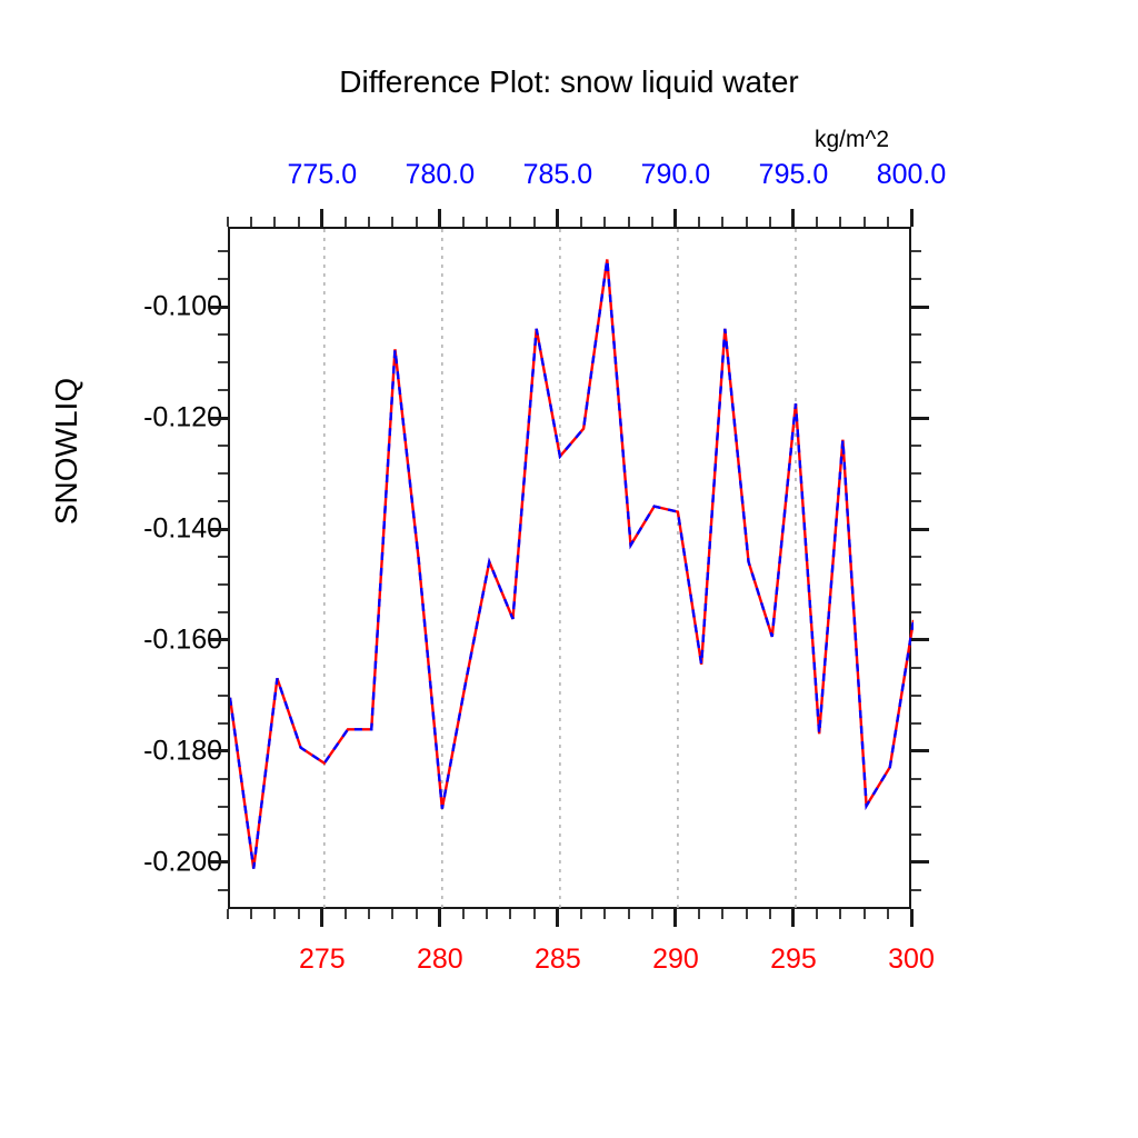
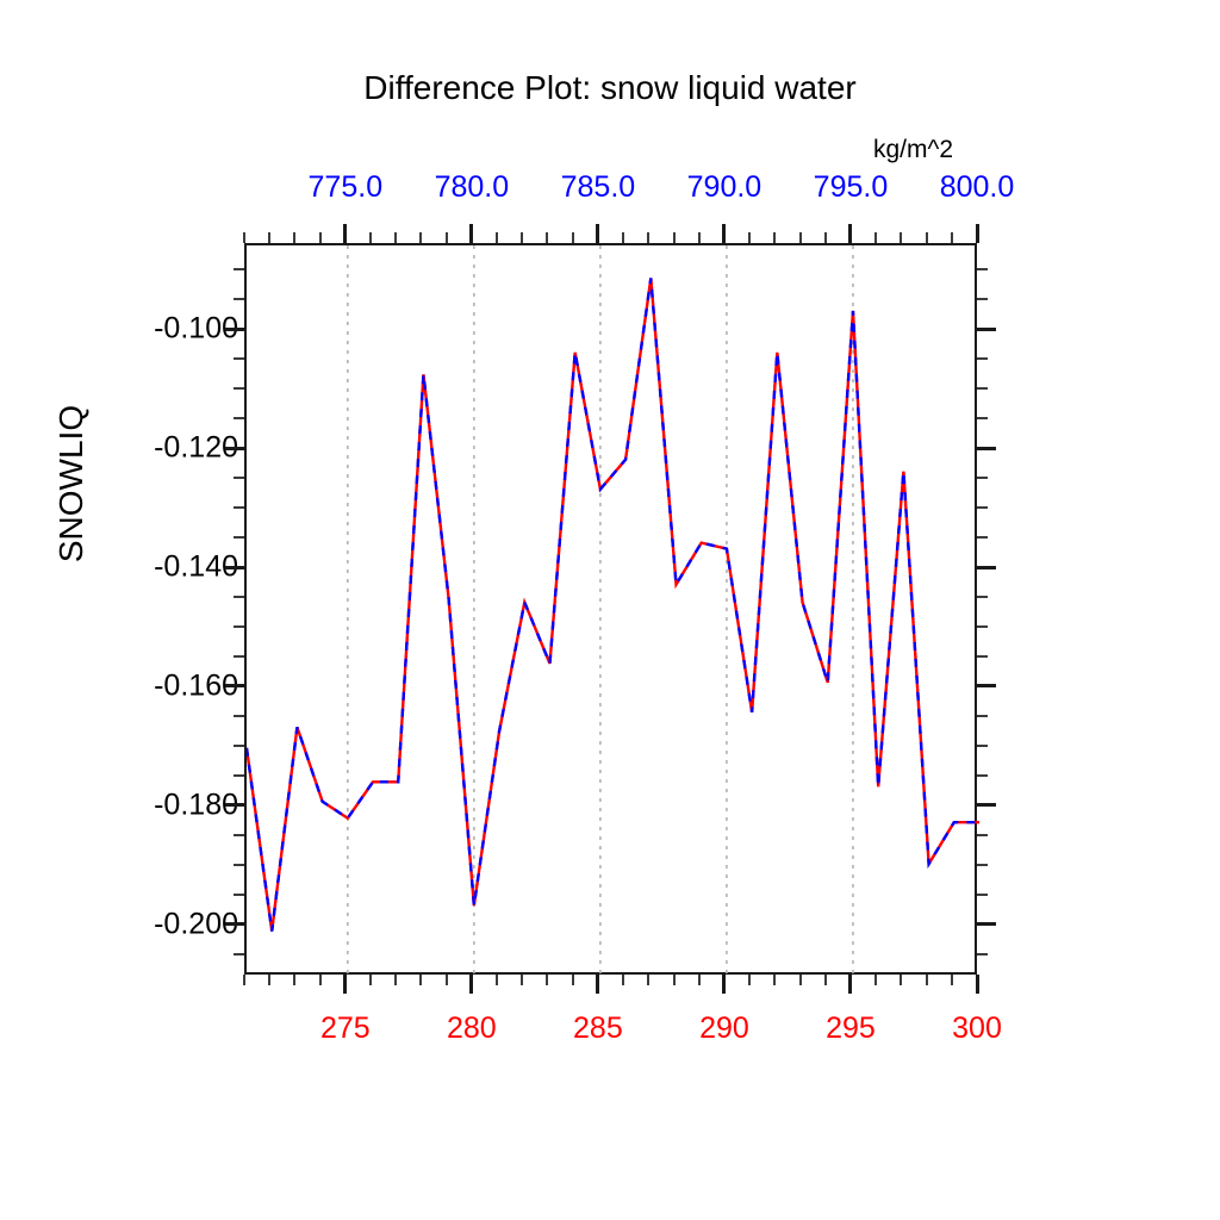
280: -0.190 -> -0.197
295: -0.117 -> -0.097
300: -0.156 -> -0.182
